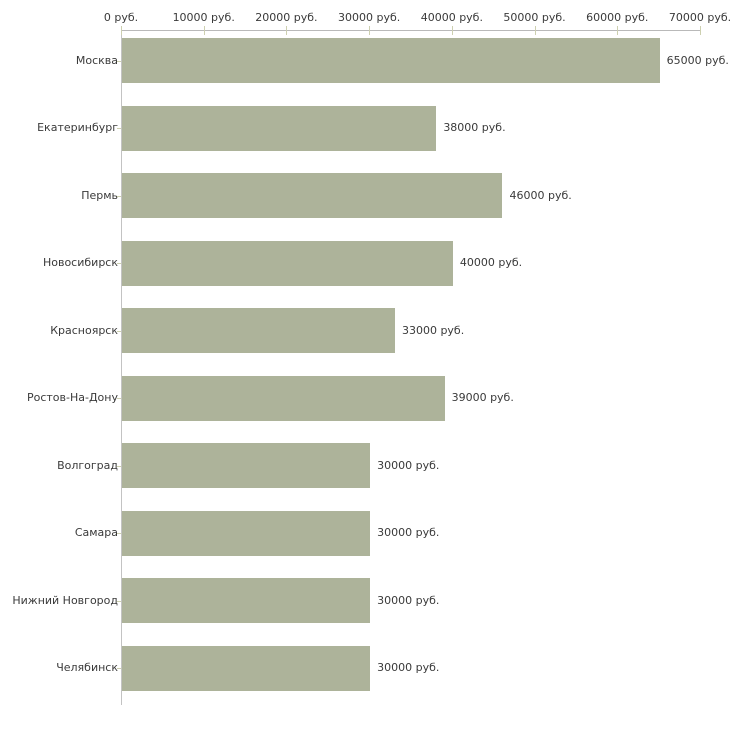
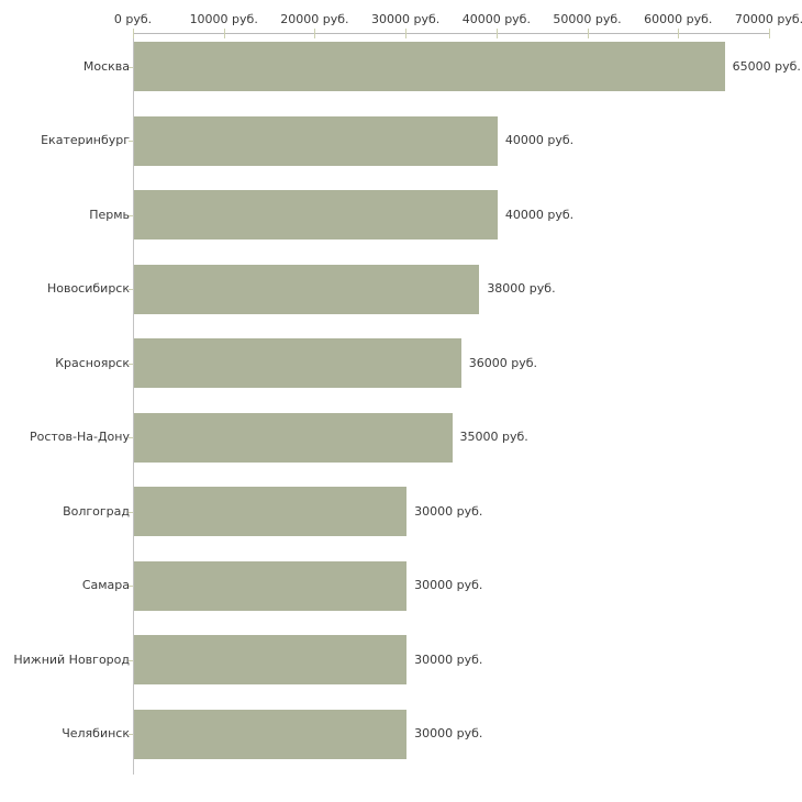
Екатеринбург: 38000 -> 40000
Пермь: 46000 -> 40000
Новосибирск: 40000 -> 38000
Красноярск: 33000 -> 36000
Ростов-На-Дону: 39000 -> 35000
